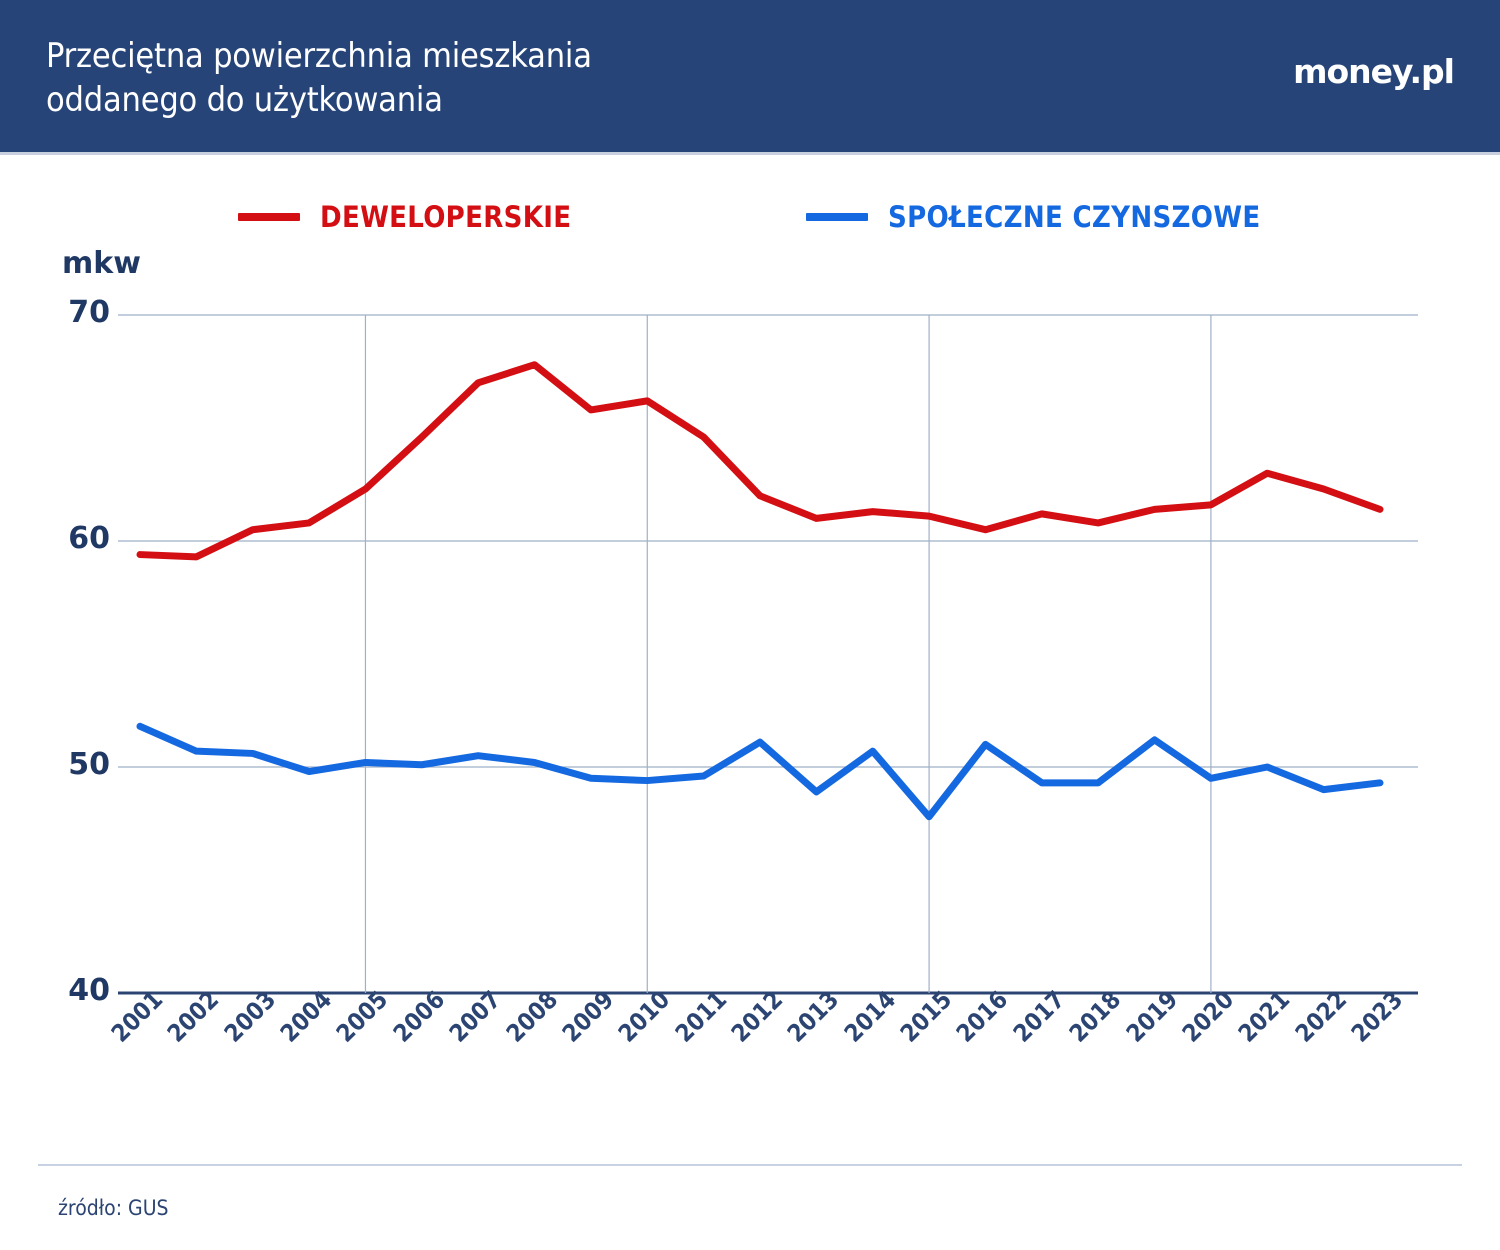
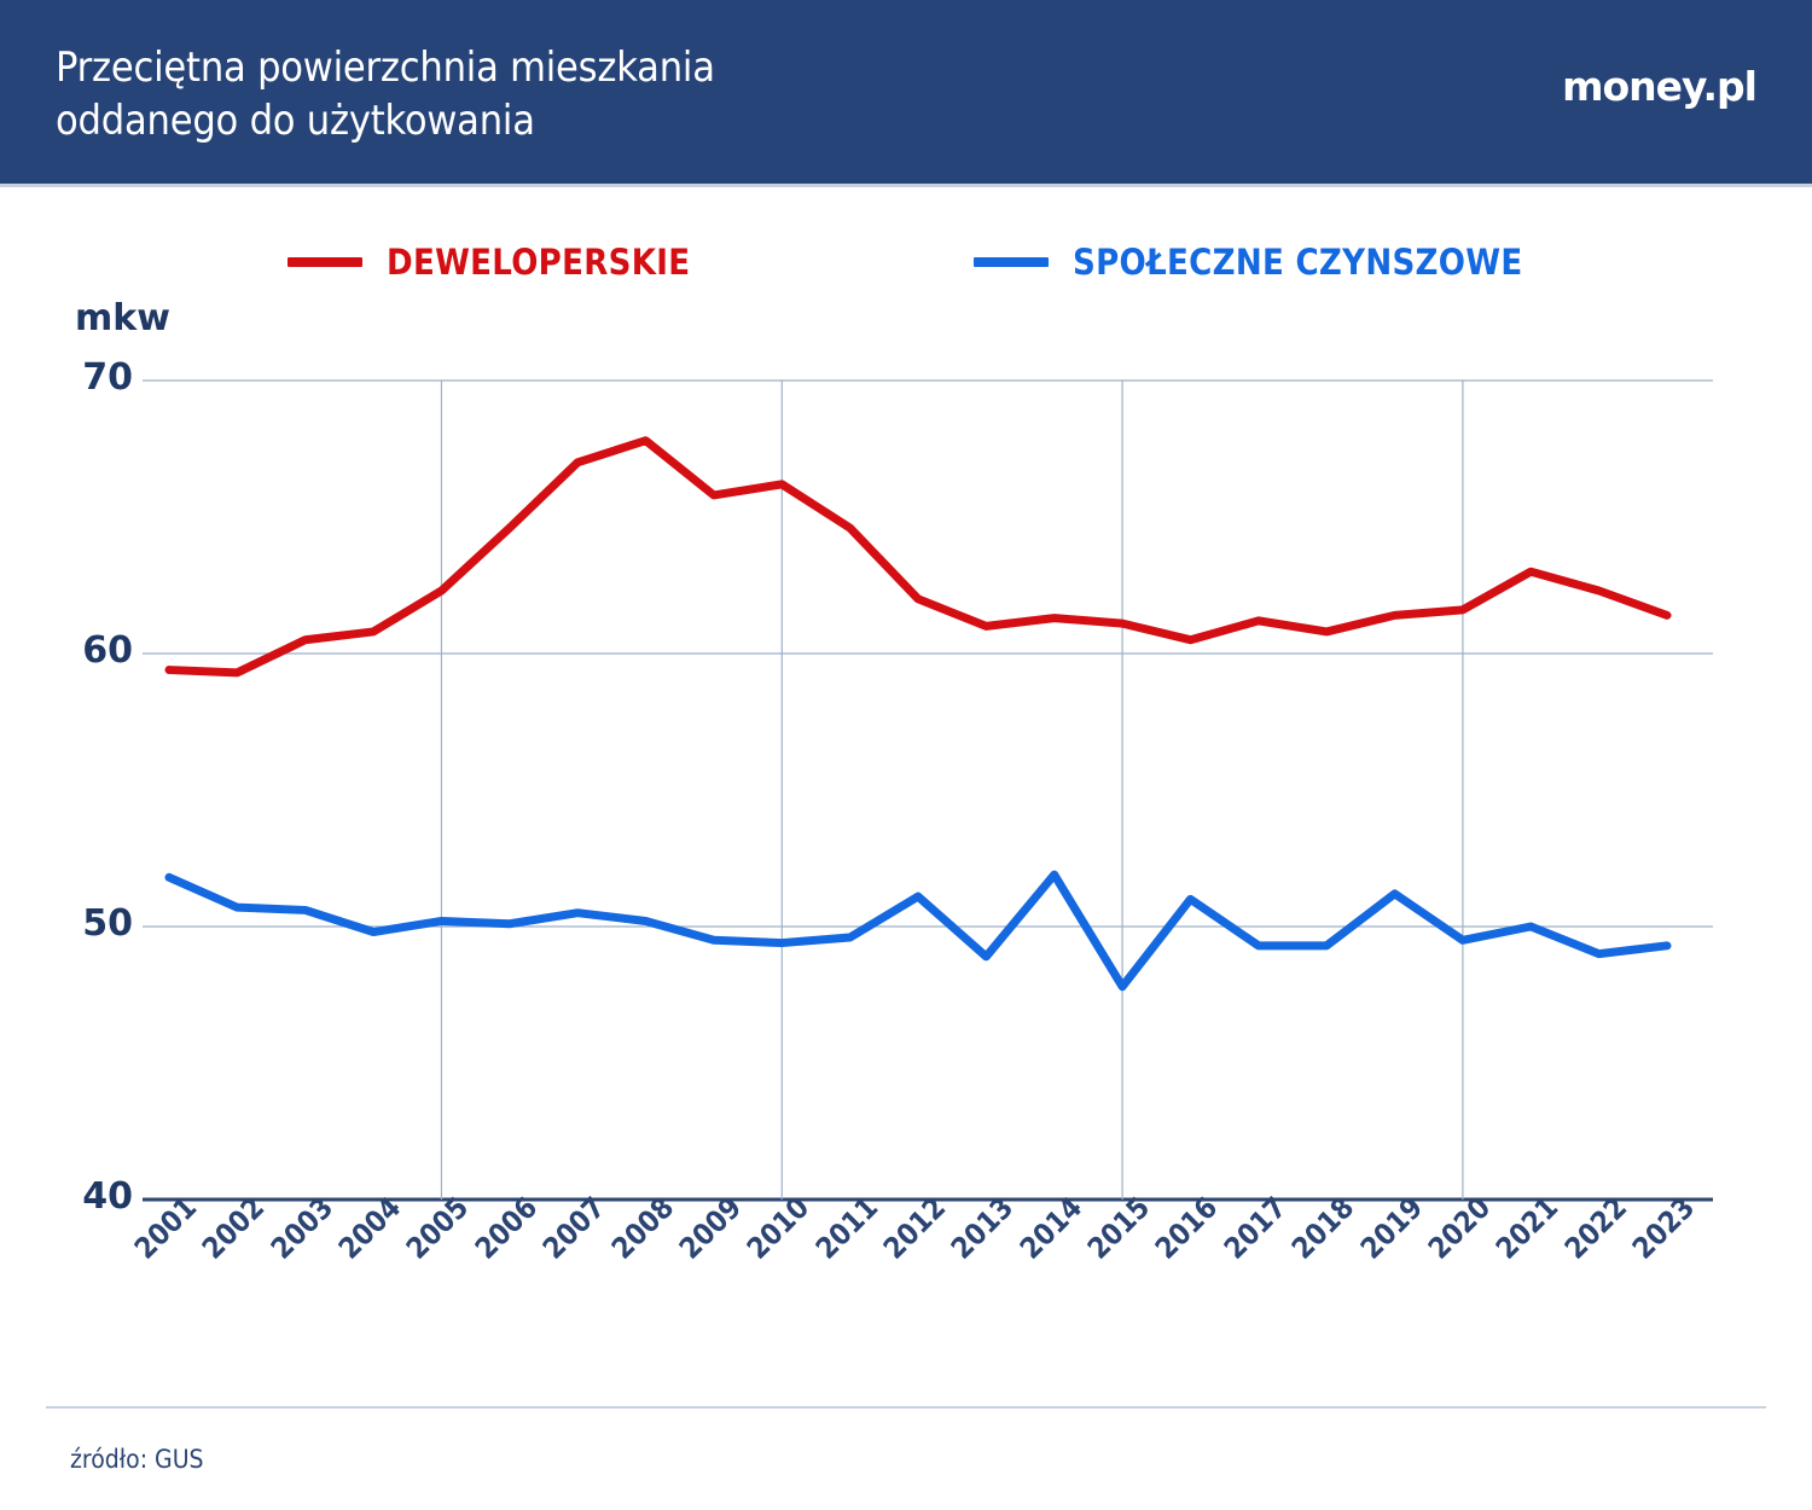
SPOŁECZNE CZYNSZOWE/2014: 50.7 -> 51.9
